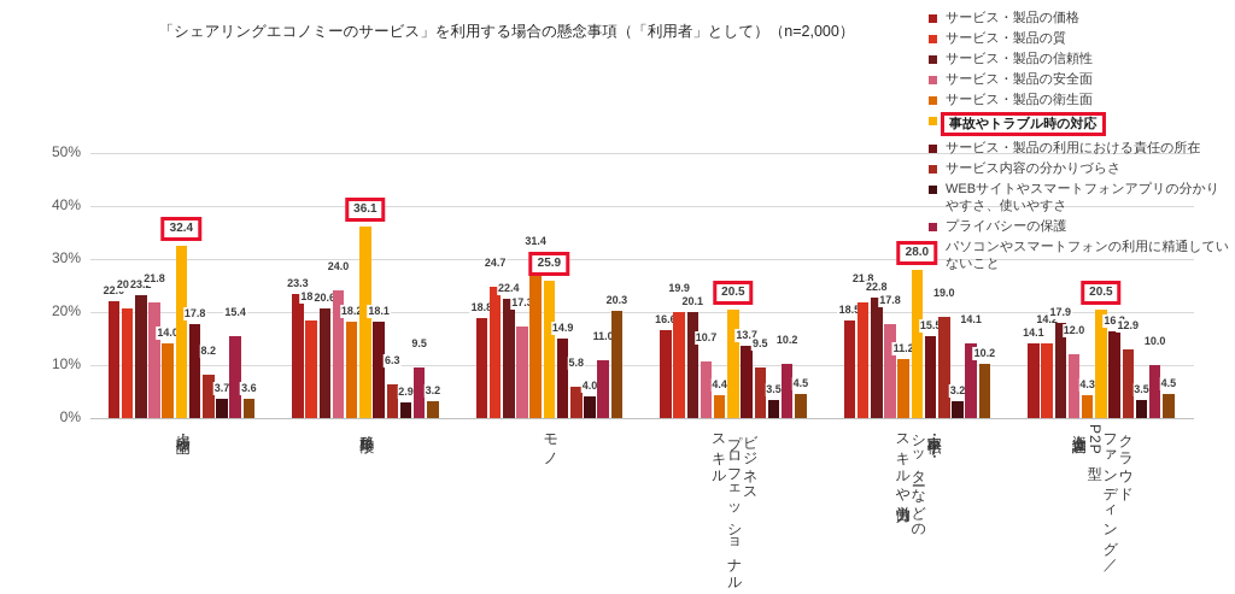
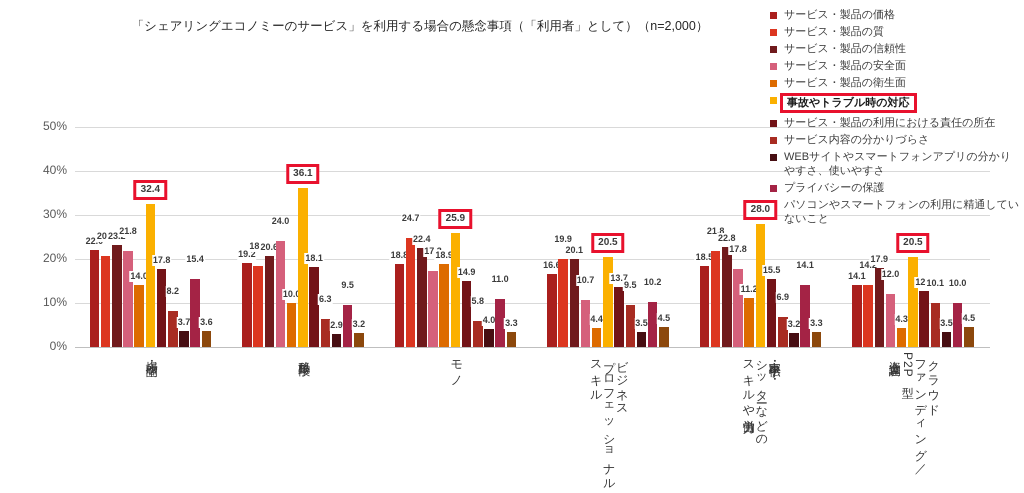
サービス・製品の価格/移動手段: 23.3 -> 19.2
サービス・製品の衛生面/移動手段: 18.2 -> 10.0
サービス・製品の衛生面/モノ: 31.4 -> 18.9
パソコンやスマートフォンの利用に精通していないこと/モノ: 20.3 -> 3.3
サービス内容の分かりづらさ/家事・手伝い・シッターなどのスキルや労働力: 19.0 -> 6.9
パソコンやスマートフォンの利用に精通していないこと/家事・手伝い・シッターなどのスキルや労働力: 10.2 -> 3.3
サービス・製品の利用における責任の所在/クラウドファンディング／P2P型資金調達: 16.3 -> 12.7
サービス内容の分かりづらさ/クラウドファンディング／P2P型資金調達: 12.9 -> 10.1
